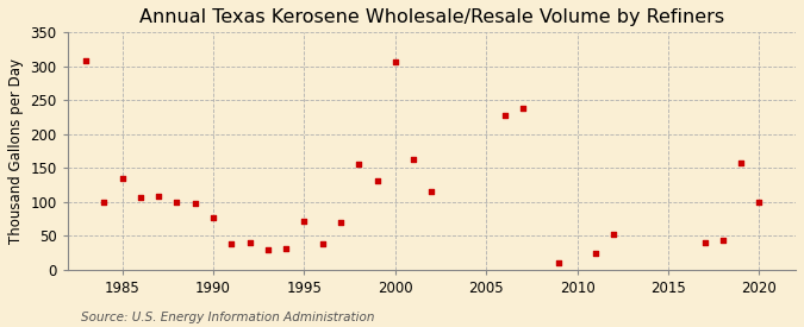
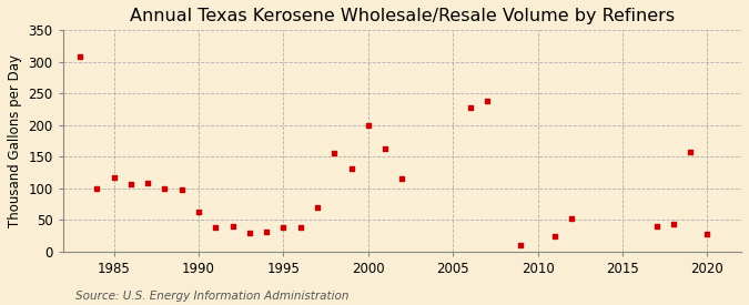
1985: 134 -> 117
1990: 76 -> 63
1995: 72 -> 38
2000: 306 -> 200
2020: 100 -> 28
